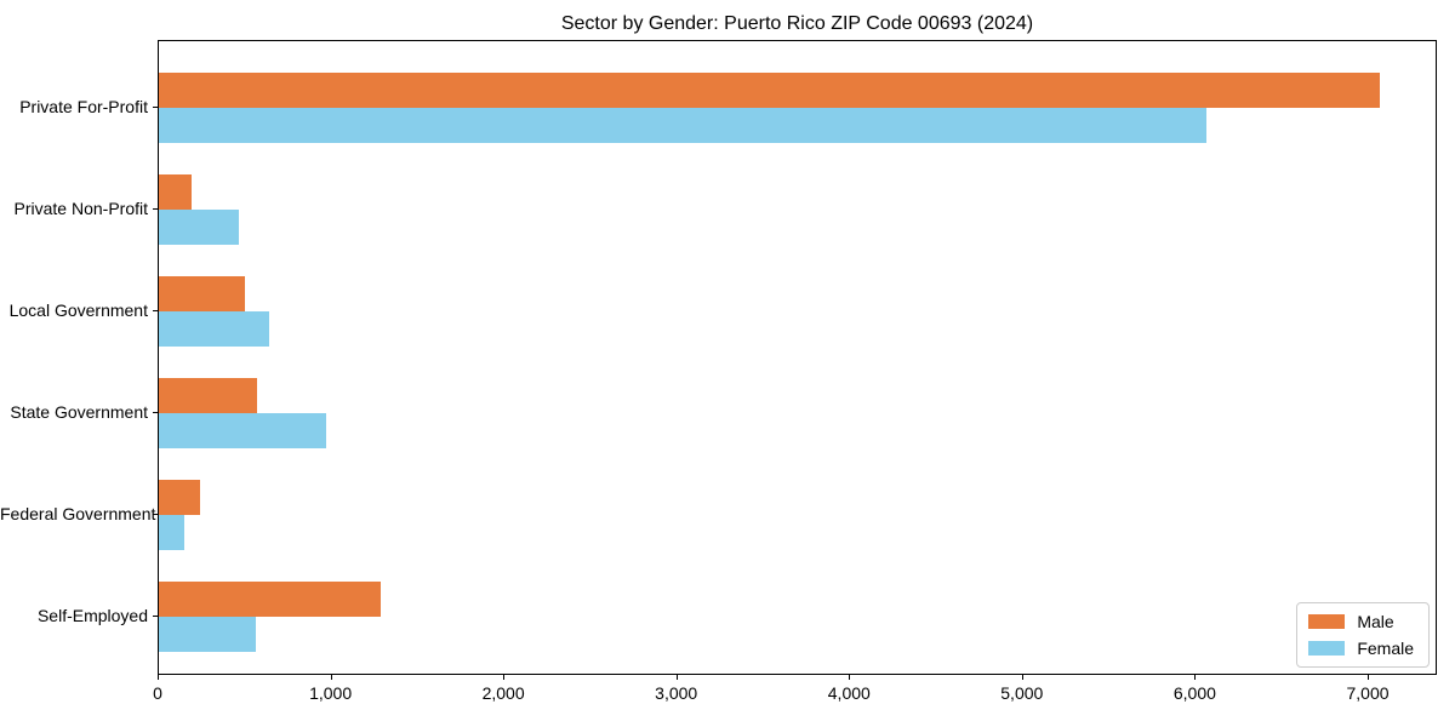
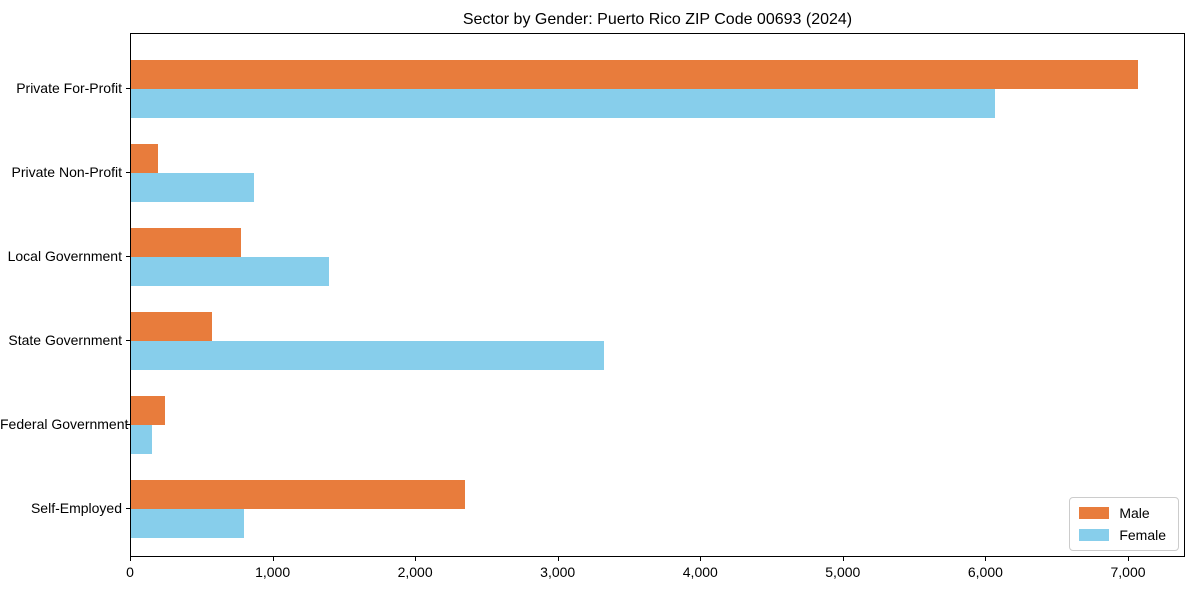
Female/Private Non-Profit: 460 -> 860
Male/Local Government: 500 -> 770
Female/Local Government: 640 -> 1390
Female/State Government: 970 -> 3320
Male/Self-Employed: 1280 -> 2340
Female/Self-Employed: 560 -> 790
